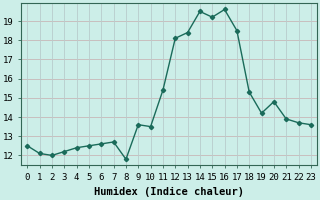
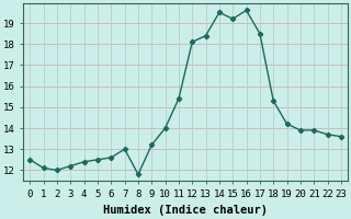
7: 12.7 -> 13.0
9: 13.6 -> 13.2
10: 13.5 -> 14.0
20: 14.8 -> 13.9
